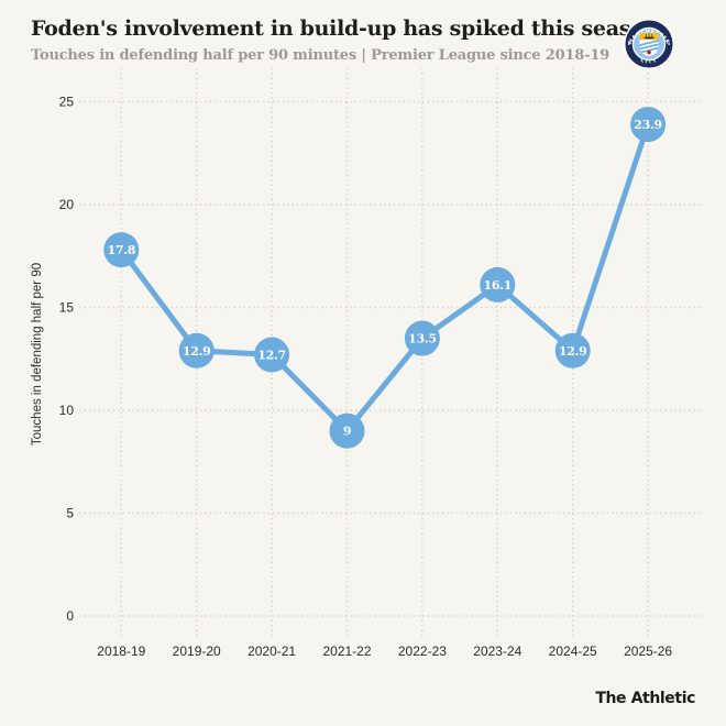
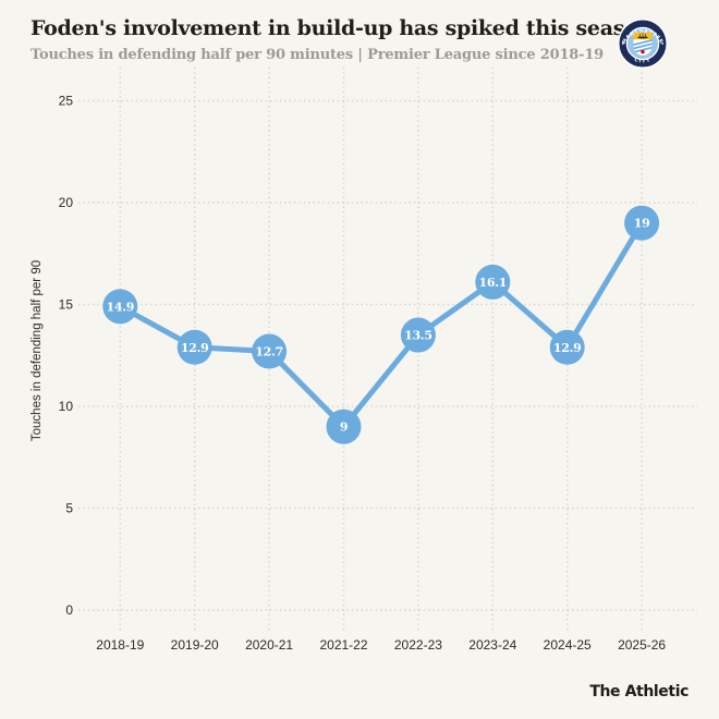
2018-19: 17.8 -> 14.9
2025-26: 23.9 -> 19
